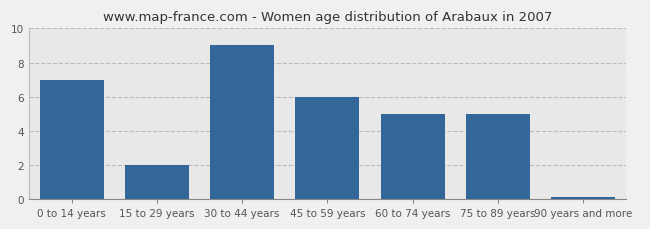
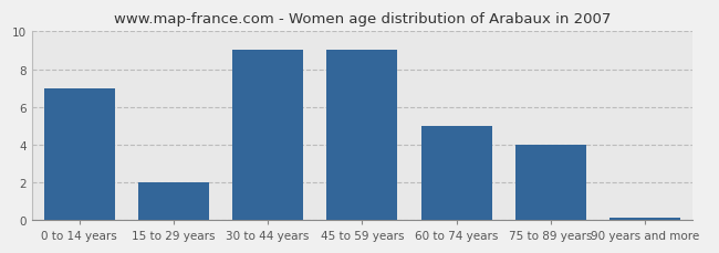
45 to 59 years: 6.0 -> 9.0
75 to 89 years: 5.0 -> 4.0
